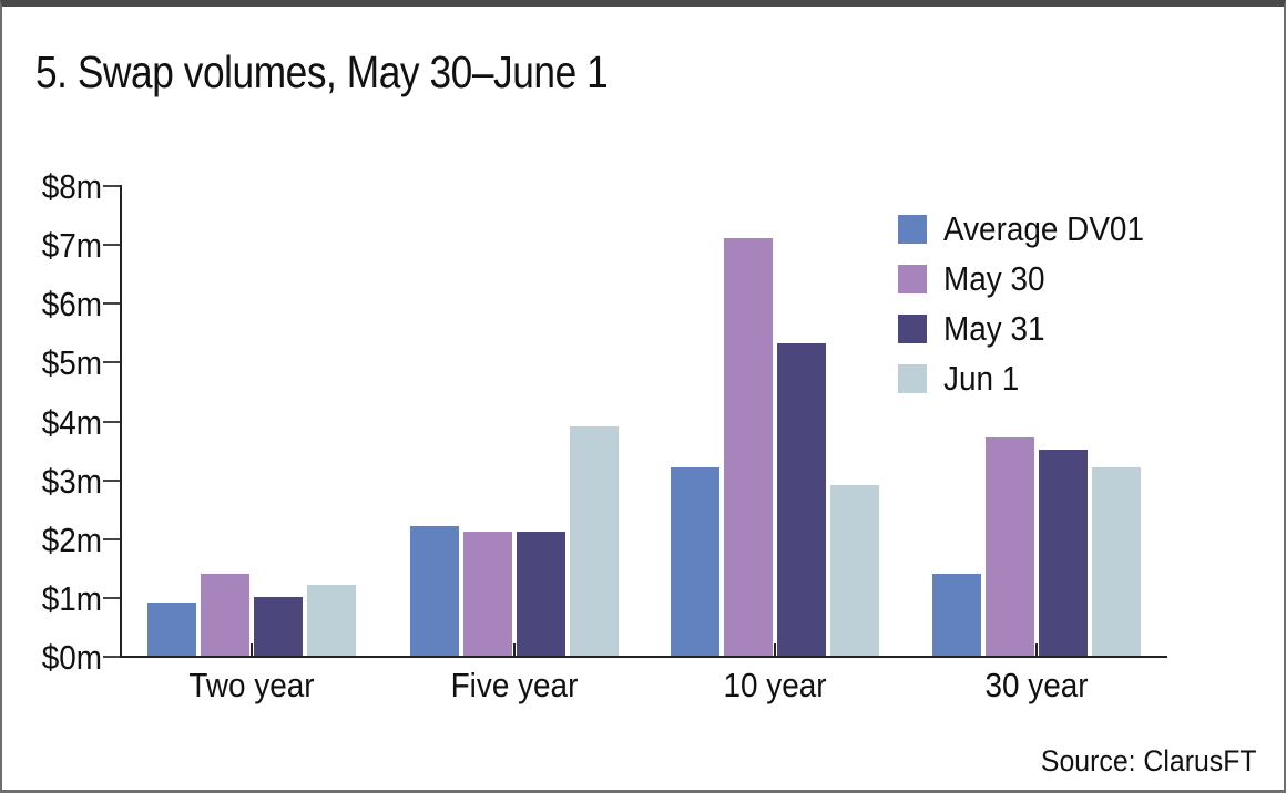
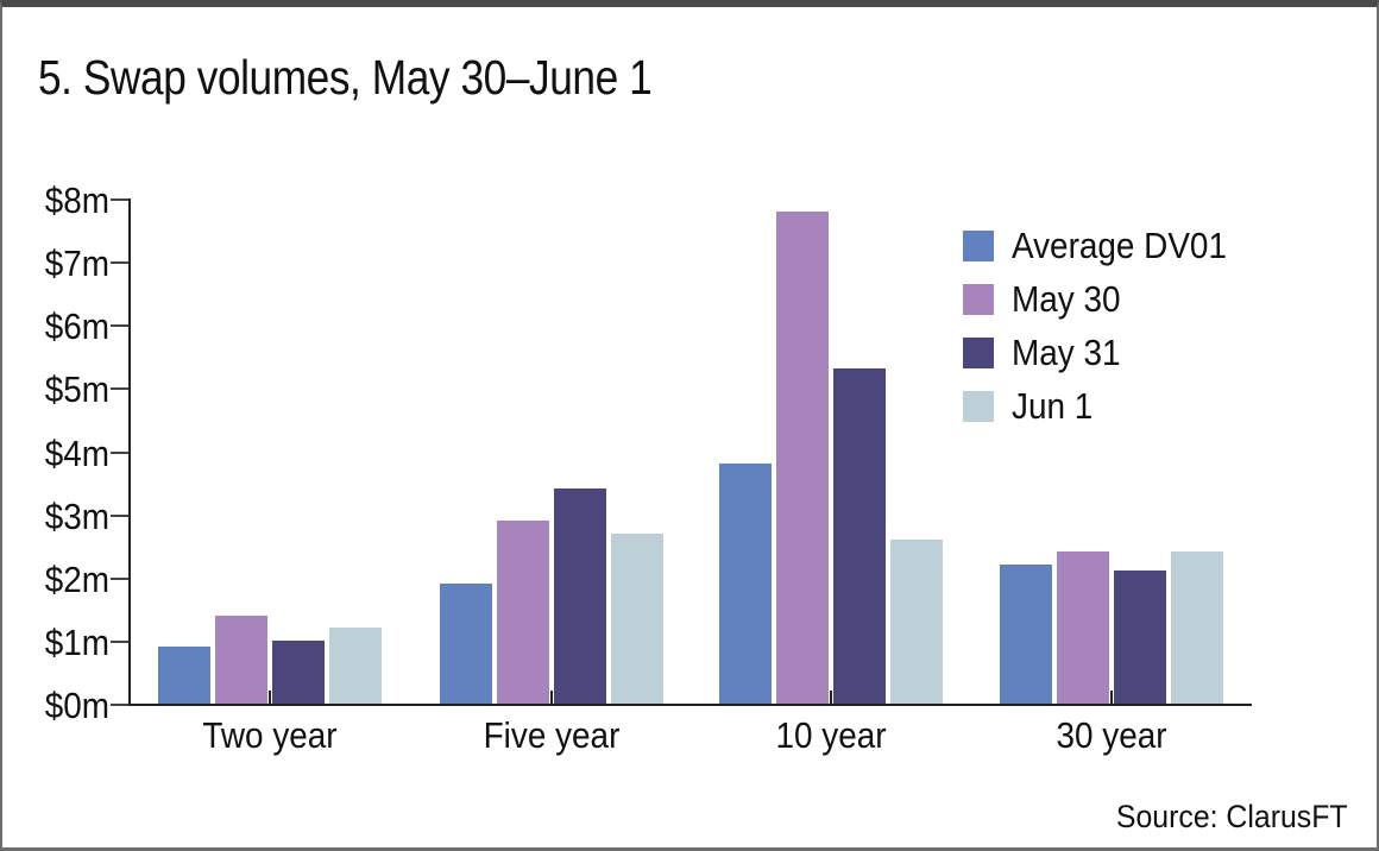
Average DV01/Five year: $2.2m -> $1.9m
May 30/Five year: $2.1m -> $2.9m
May 31/Five year: $2.1m -> $3.4m
Jun 1/Five year: $3.9m -> $2.7m
Average DV01/10 year: $3.2m -> $3.8m
May 30/10 year: $7.1m -> $7.8m
Jun 1/10 year: $2.9m -> $2.6m
Average DV01/30 year: $1.4m -> $2.2m
May 30/30 year: $3.7m -> $2.4m
May 31/30 year: $3.5m -> $2.1m
Jun 1/30 year: $3.2m -> $2.4m
